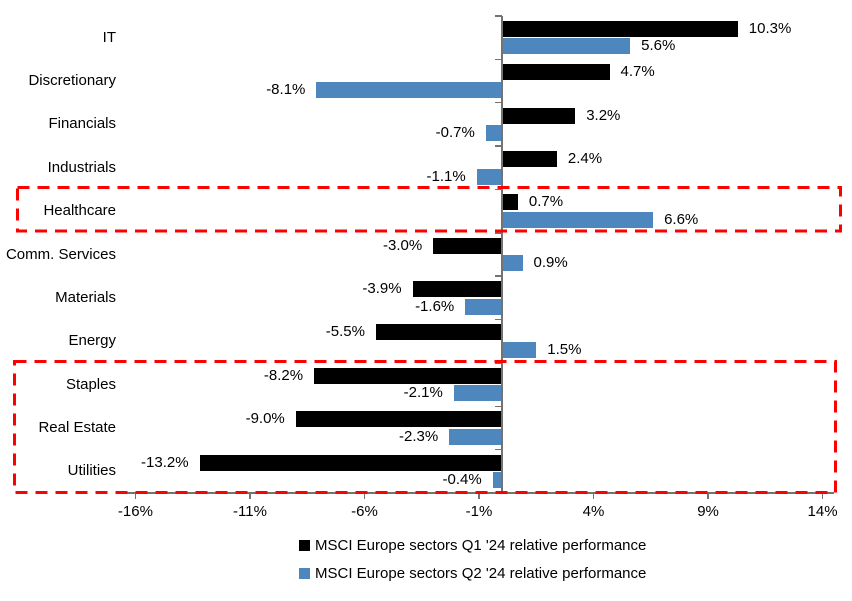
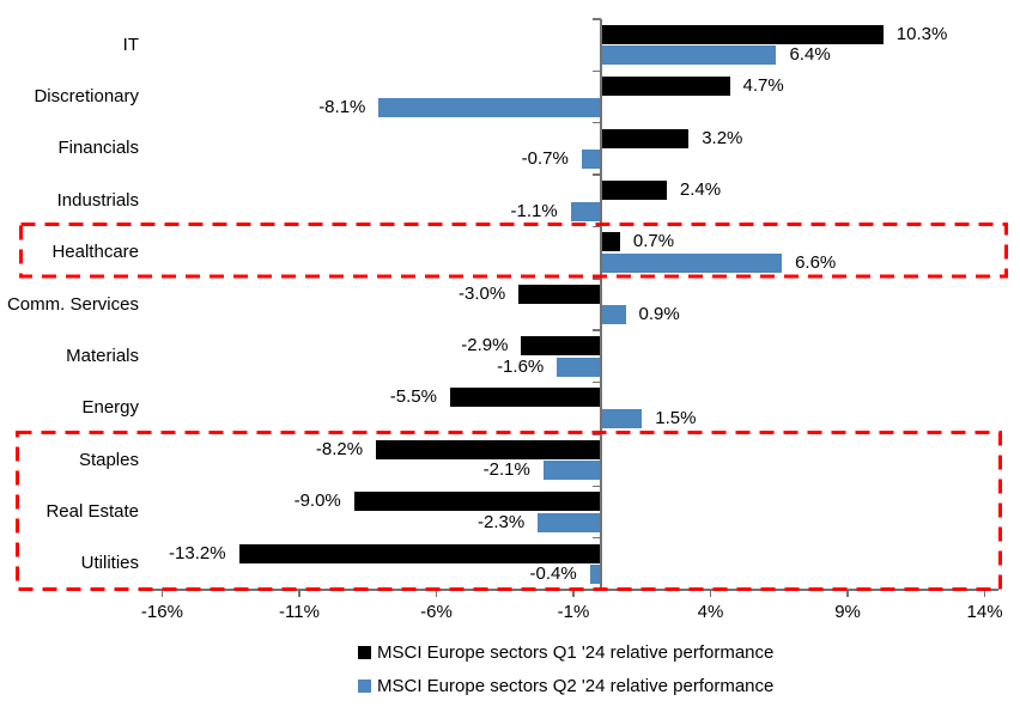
MSCI Europe sectors Q2 '24 relative performance/IT: 5.6% -> 6.4%
MSCI Europe sectors Q1 '24 relative performance/Materials: -3.9% -> -2.9%
